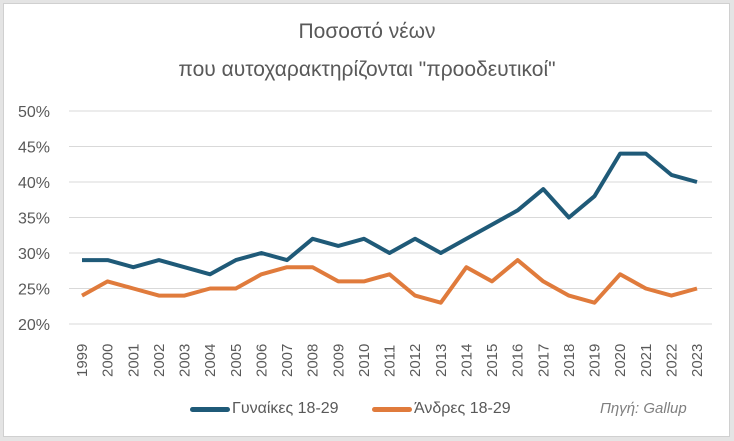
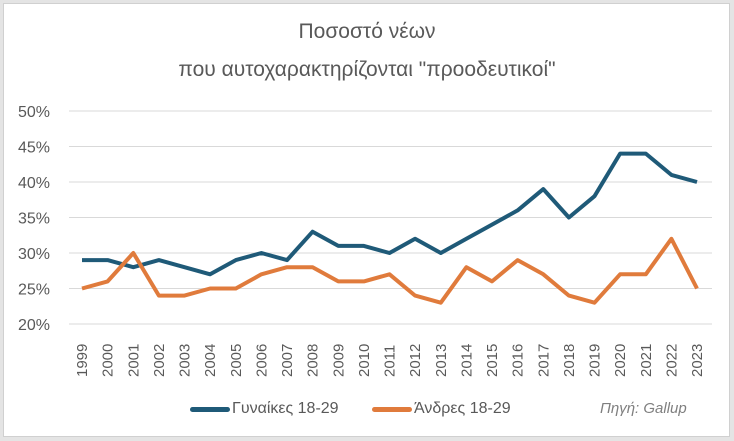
Άνδρες 18-29/1999: 24% -> 25%
Άνδρες 18-29/2001: 25% -> 30%
Γυναίκες 18-29/2008: 32% -> 33%
Γυναίκες 18-29/2010: 32% -> 31%
Άνδρες 18-29/2017: 26% -> 27%
Άνδρες 18-29/2021: 25% -> 27%
Άνδρες 18-29/2022: 24% -> 32%
